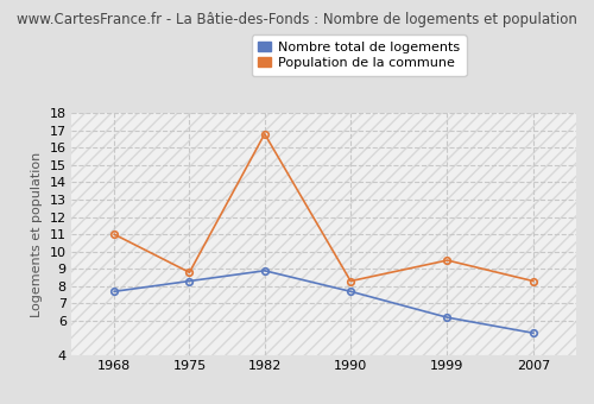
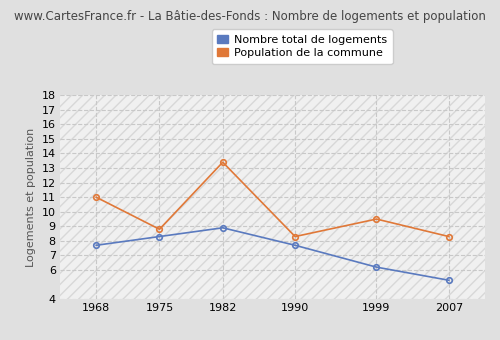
Population de la commune/1982: 16.8 -> 13.4
